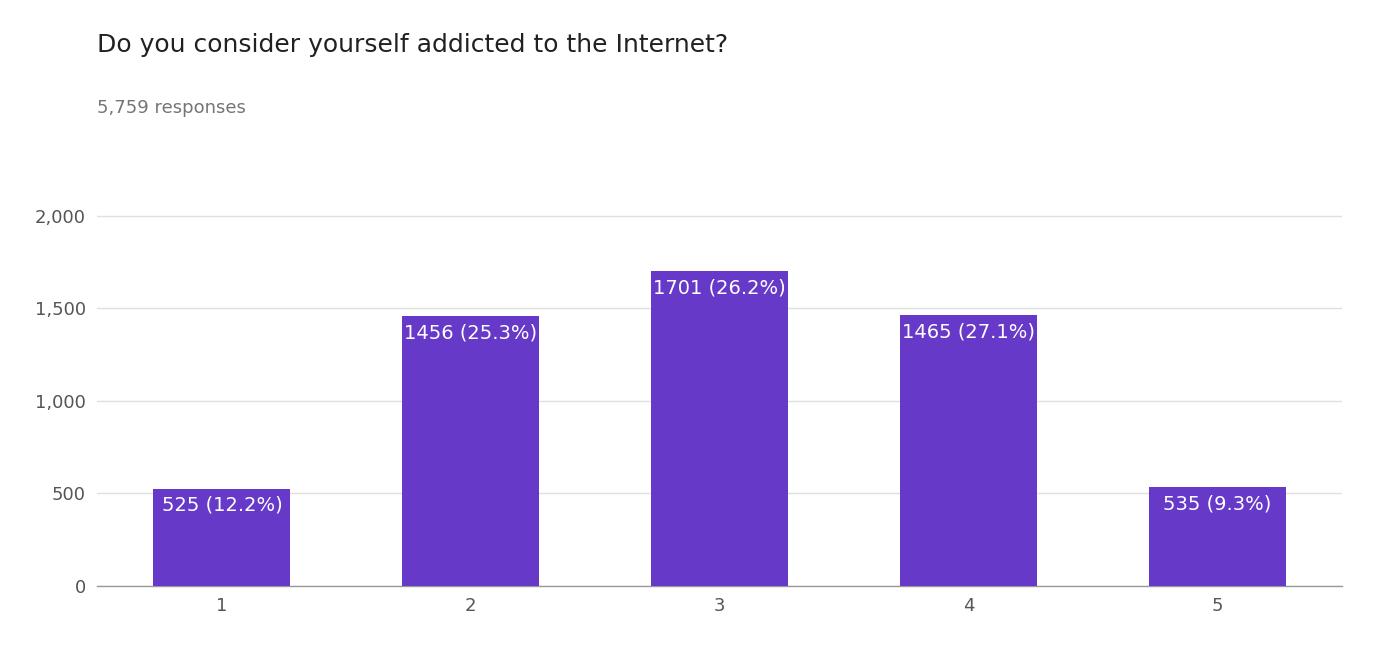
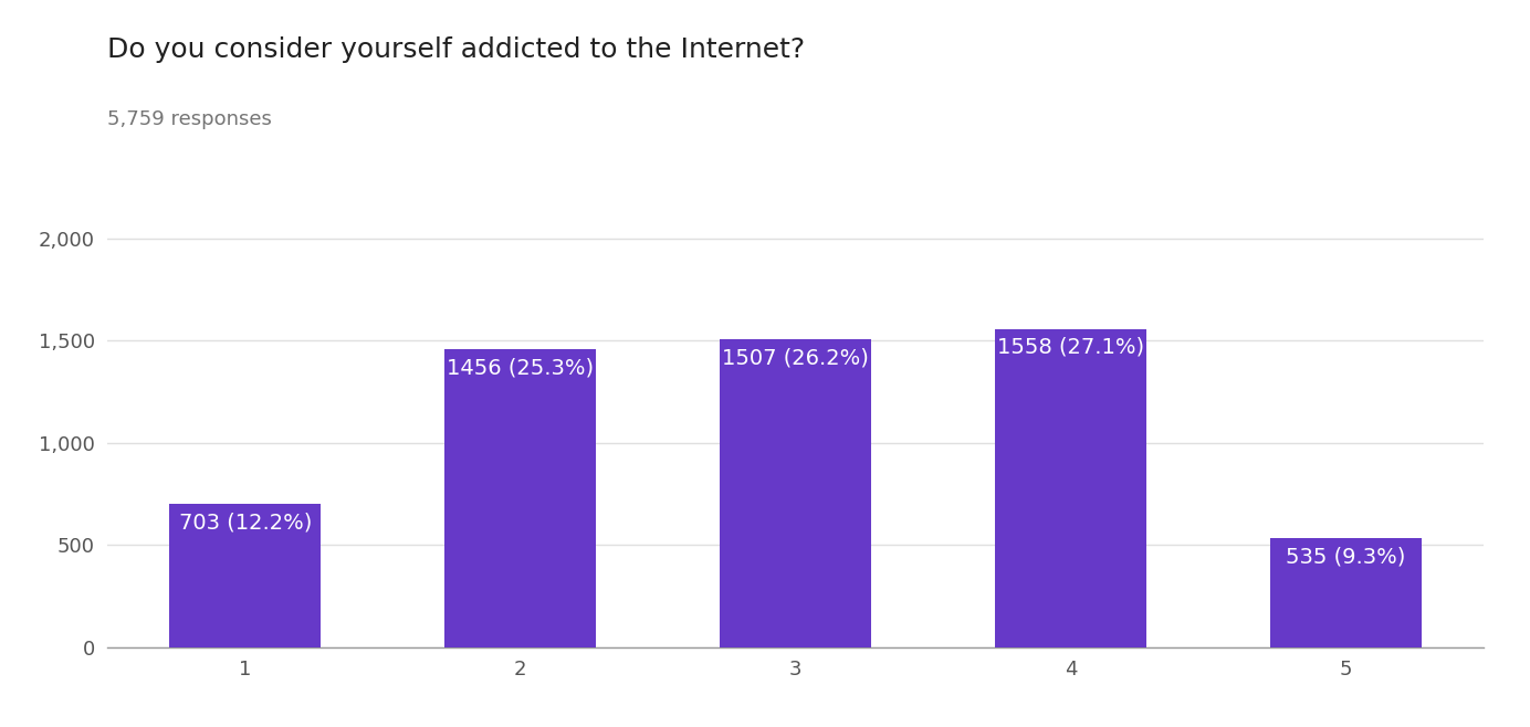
1: 525 -> 703
3: 1701 -> 1507
4: 1465 -> 1558
